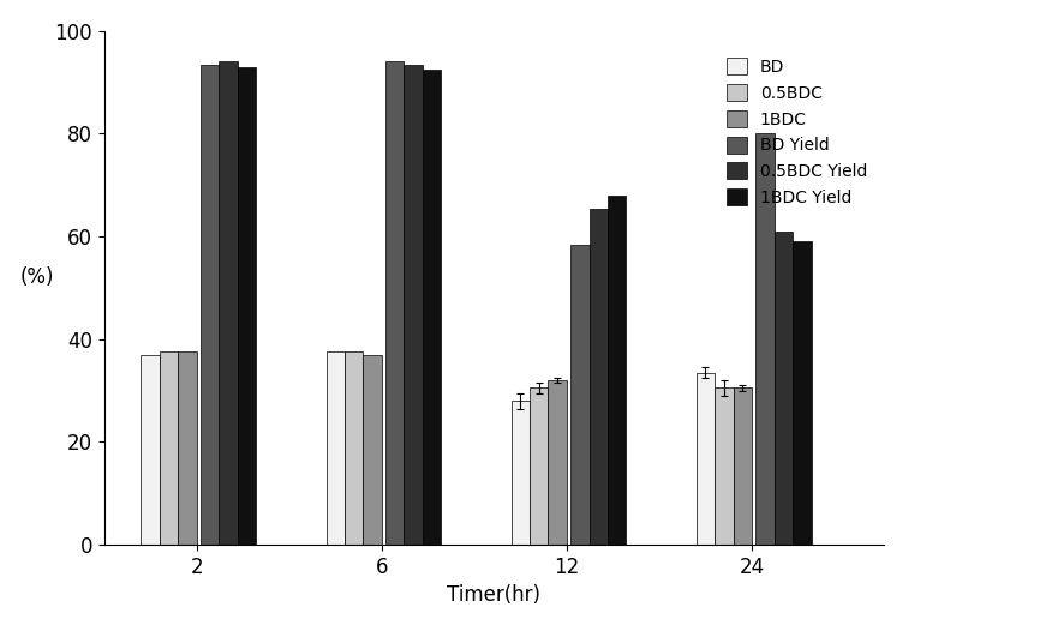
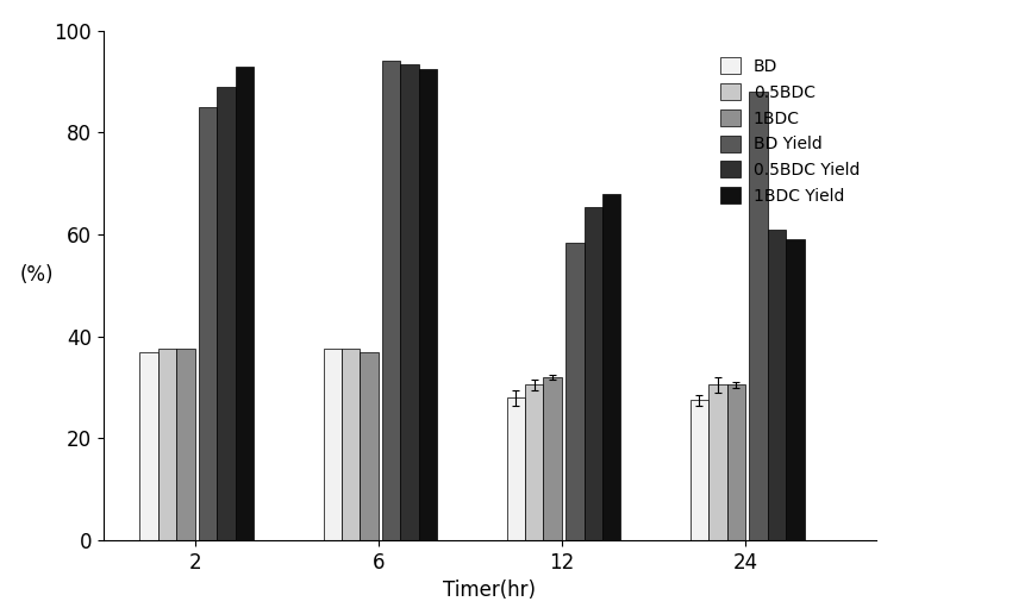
BD Yield/2: 93.5 -> 85.0
0.5BDC Yield/2: 94.0 -> 89.0
BD/24: 33.5 -> 27.5
BD Yield/24: 80.0 -> 88.0
